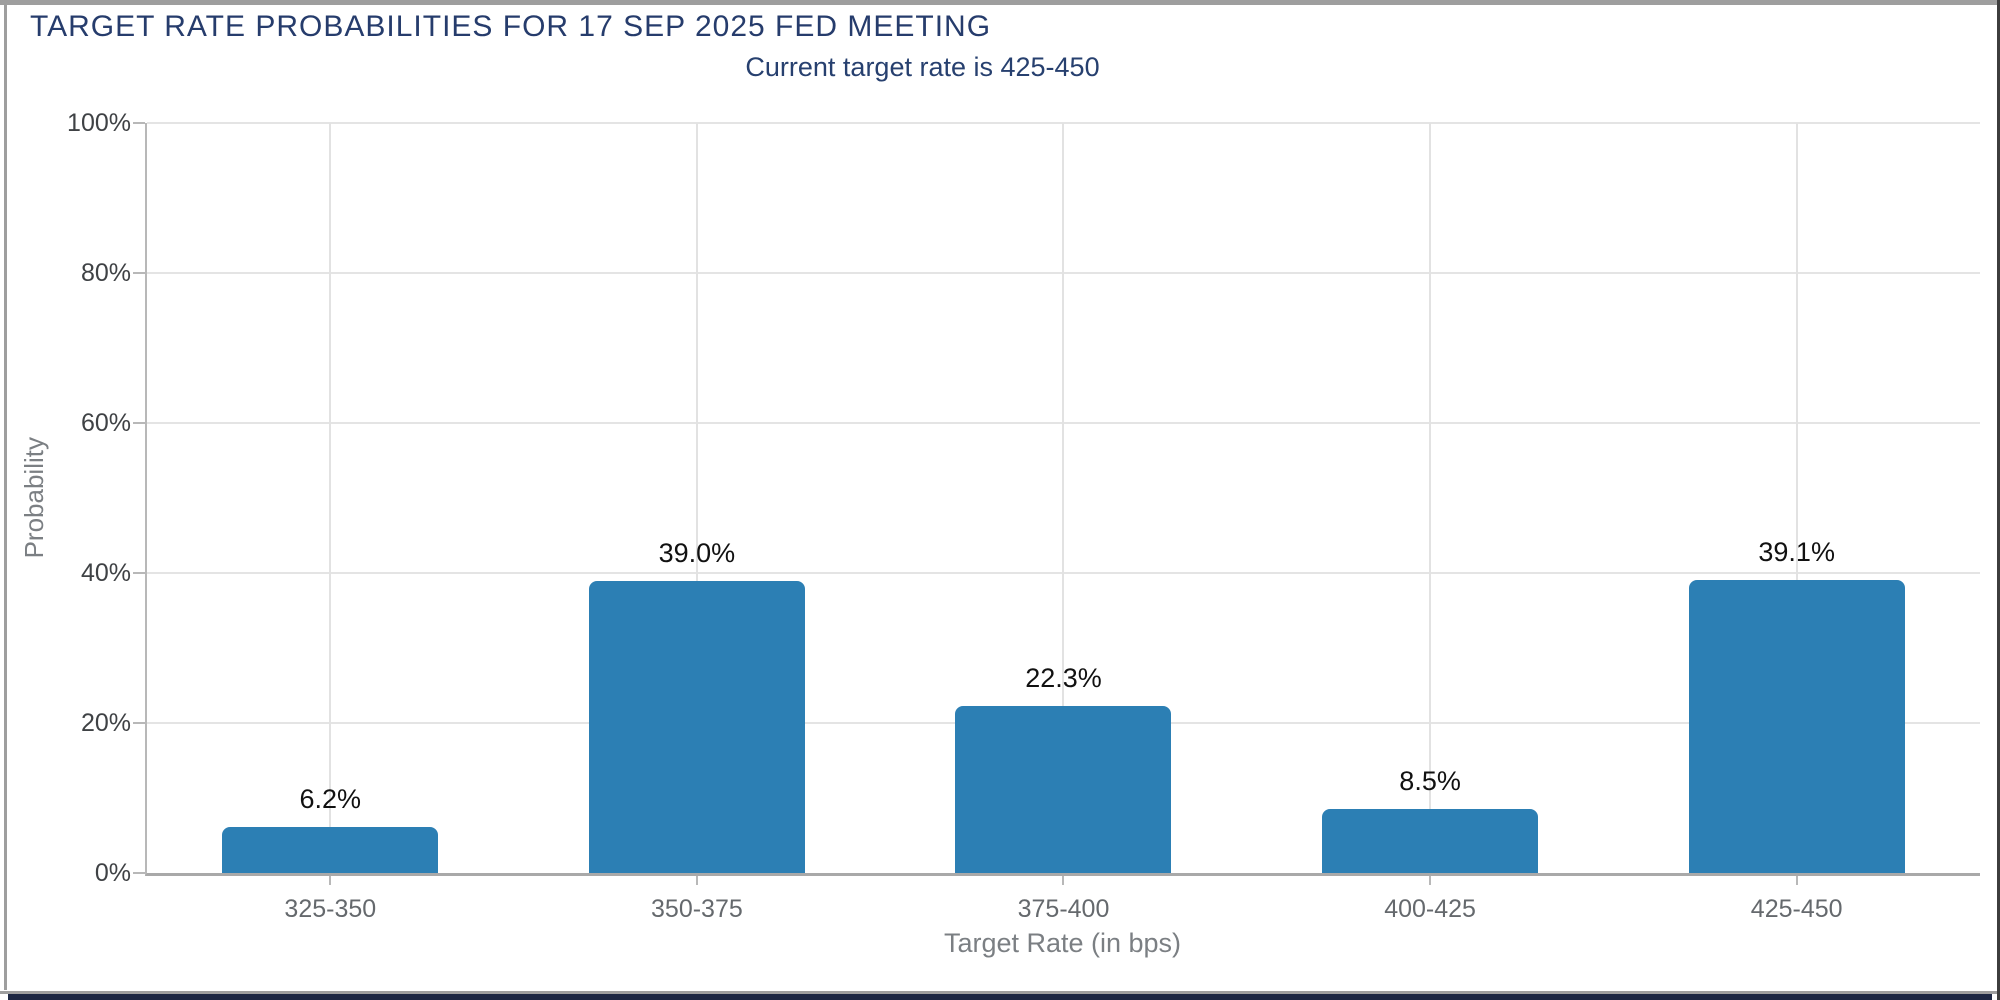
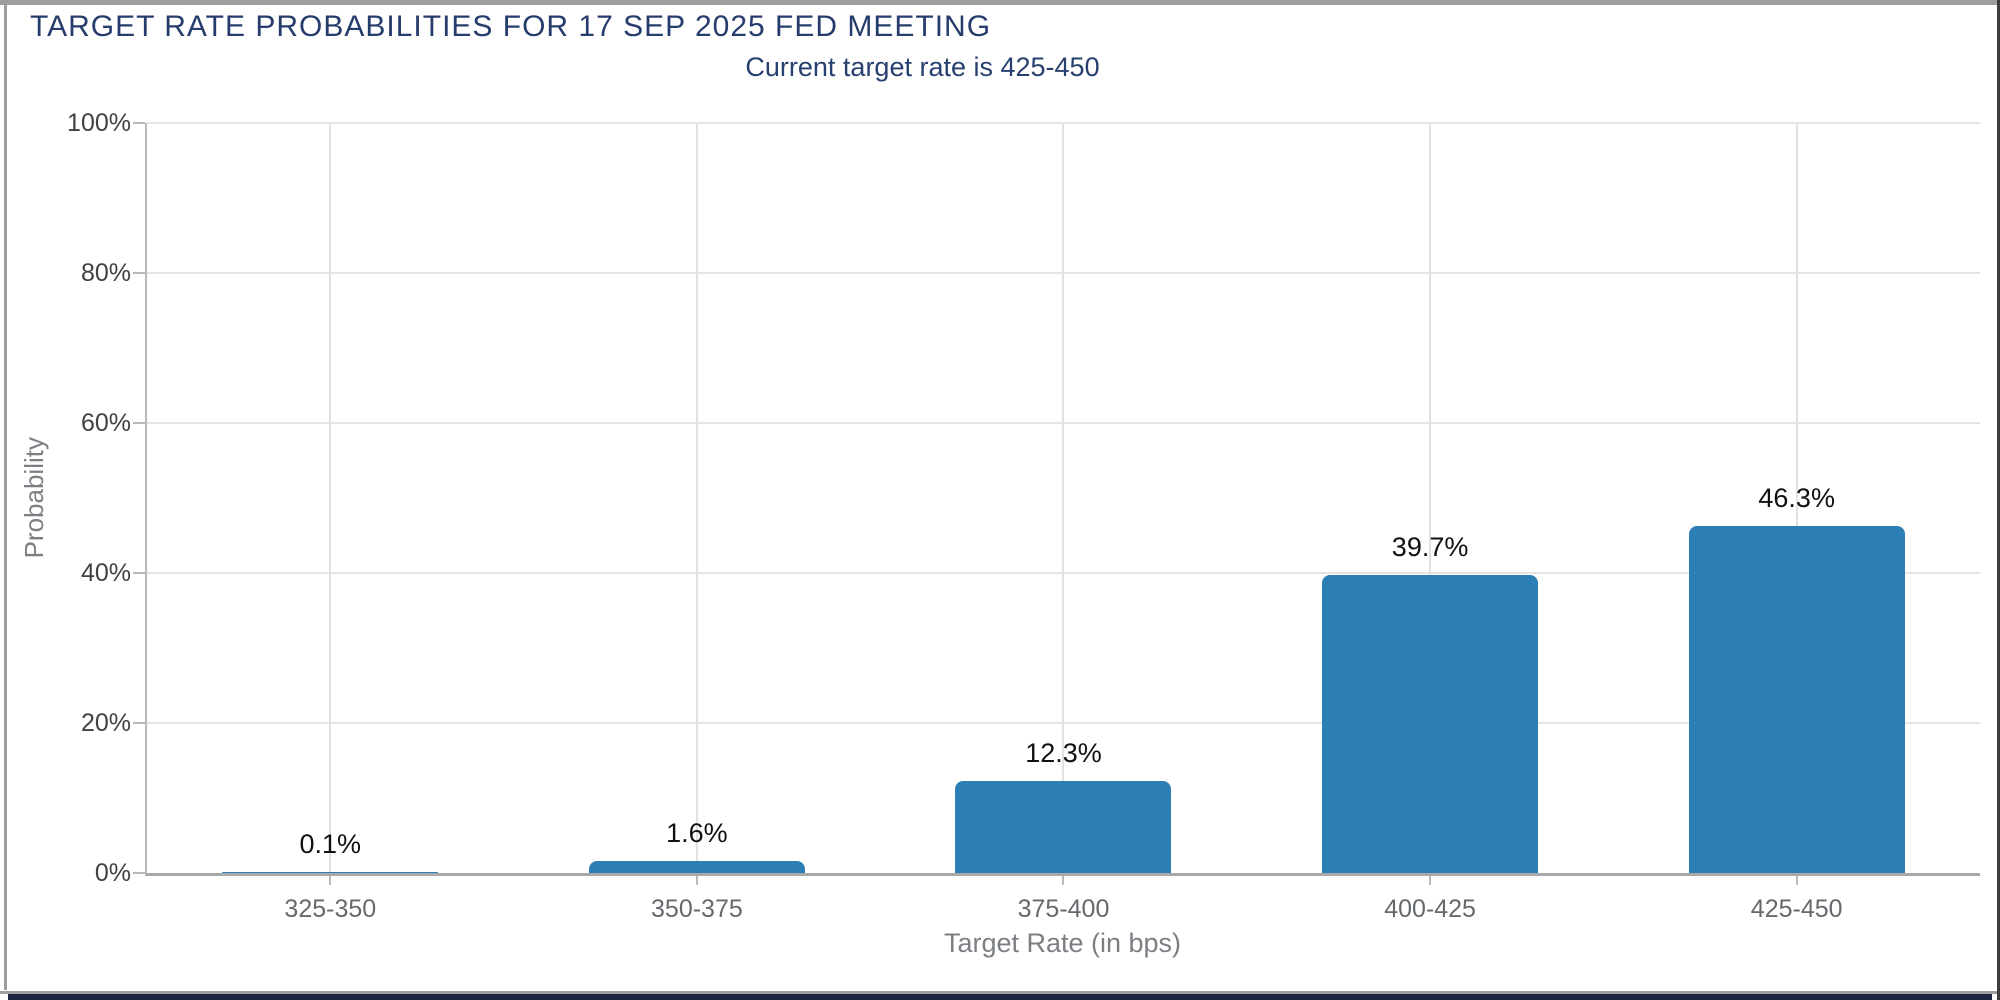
325-350: 6.2% -> 0.1%
350-375: 39.0% -> 1.6%
375-400: 22.3% -> 12.3%
400-425: 8.5% -> 39.7%
425-450: 39.1% -> 46.3%
